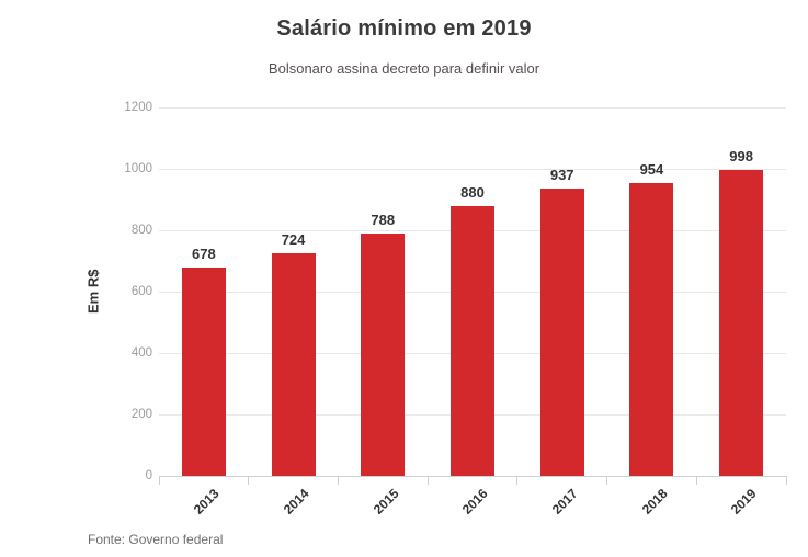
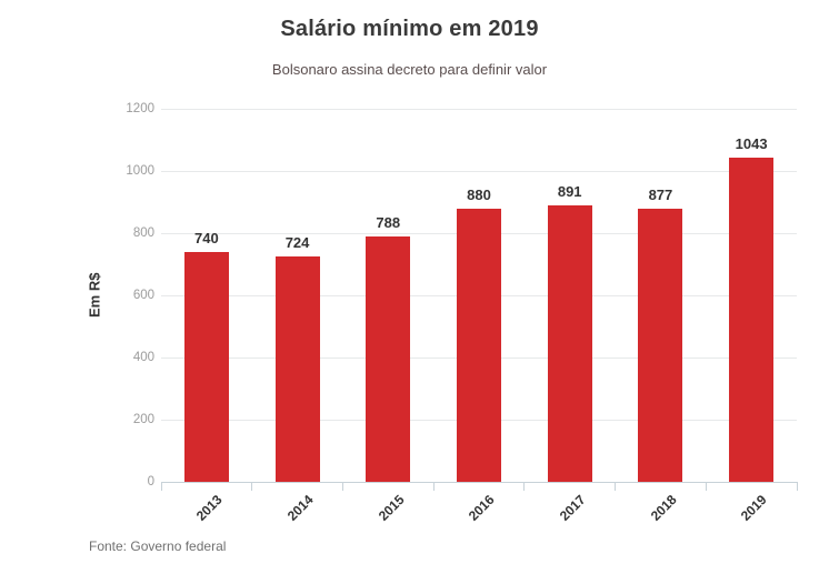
2013: 678 -> 740
2017: 937 -> 891
2018: 954 -> 877
2019: 998 -> 1043
